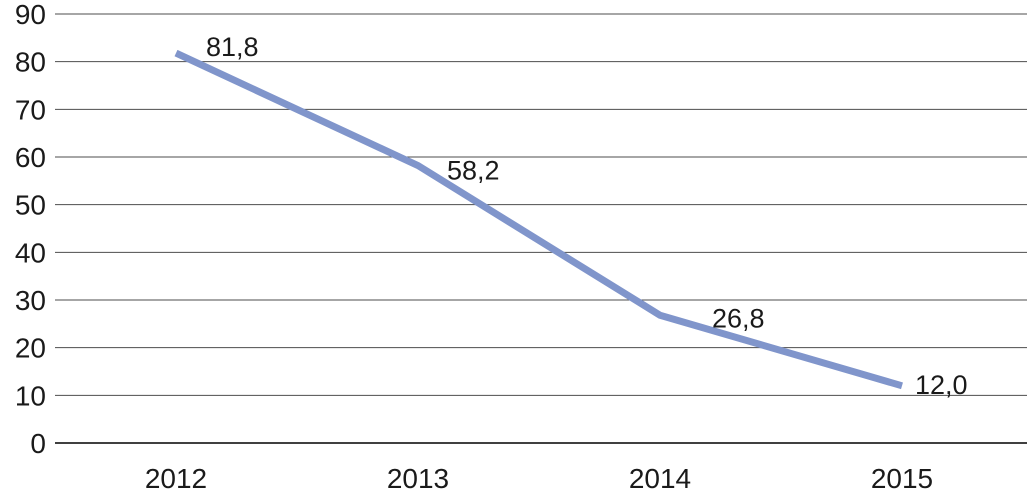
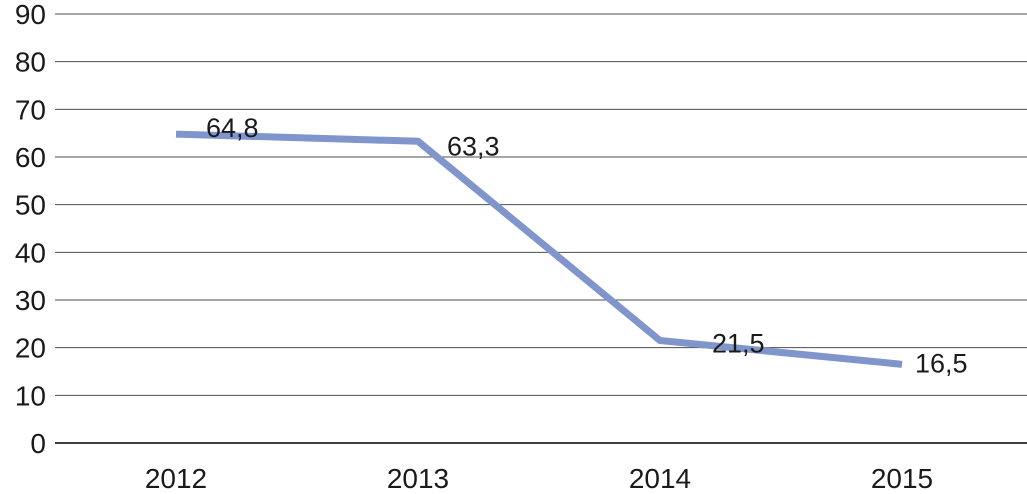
2012: 81,8 -> 64,8
2013: 58,2 -> 63,3
2014: 26,8 -> 21,5
2015: 12,0 -> 16,5
